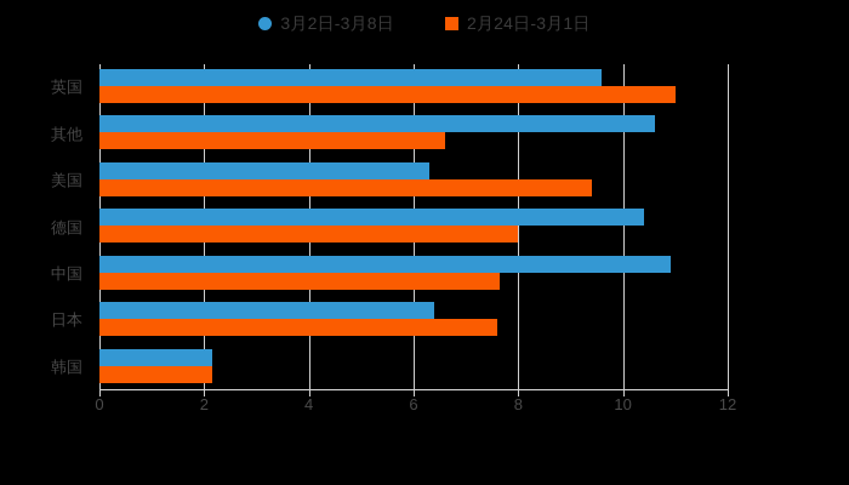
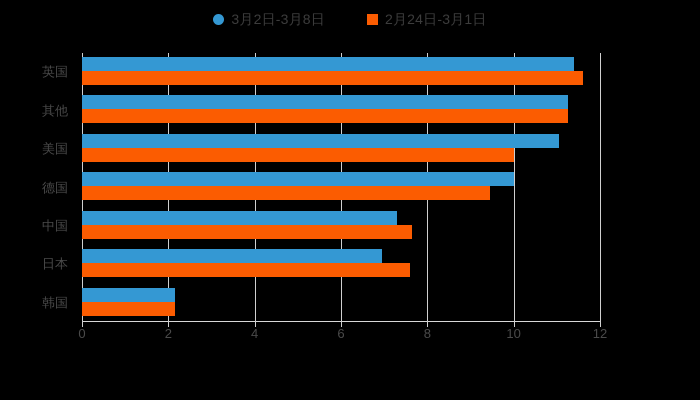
3月2日-3月8日/英国: 9.6 -> 11.4
2月24日-3月1日/英国: 11.0 -> 11.6
3月2日-3月8日/其他: 10.6 -> 11.2
2月24日-3月1日/其他: 6.6 -> 11.2
3月2日-3月8日/美国: 6.3 -> 11.1
2月24日-3月1日/美国: 9.4 -> 10.0
3月2日-3月8日/德国: 10.4 -> 10.0
2月24日-3月1日/德国: 8.0 -> 9.4
3月2日-3月8日/中国: 10.9 -> 7.3
3月2日-3月8日/日本: 6.4 -> 7.0
